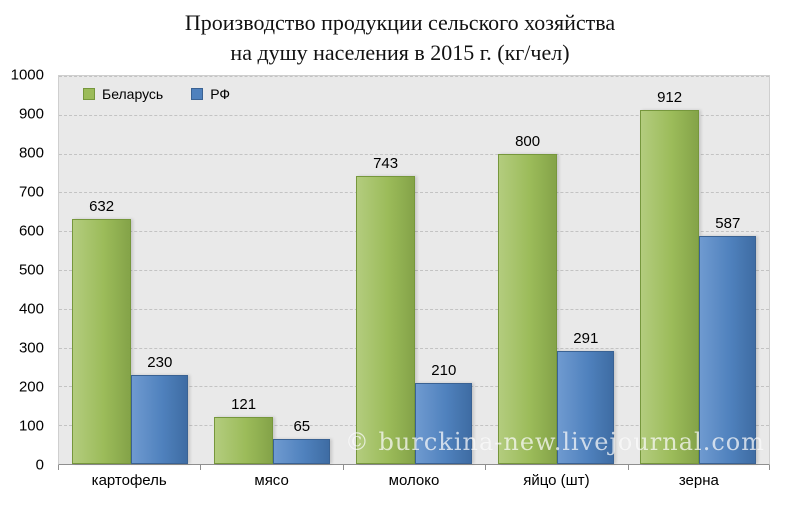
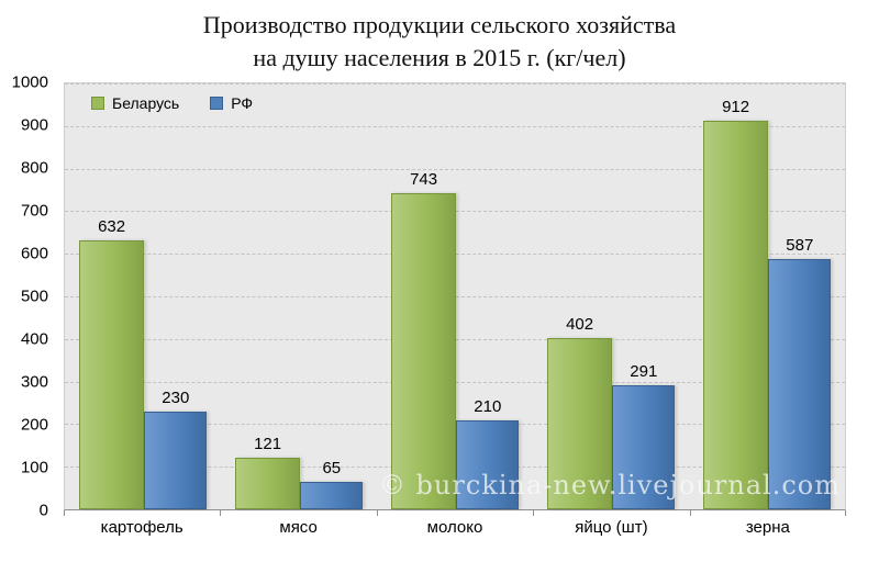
Беларусь/яйцо (шт): 800 -> 402
